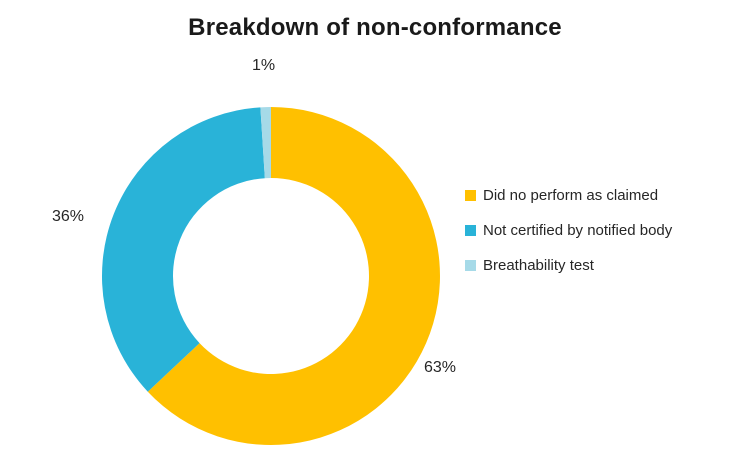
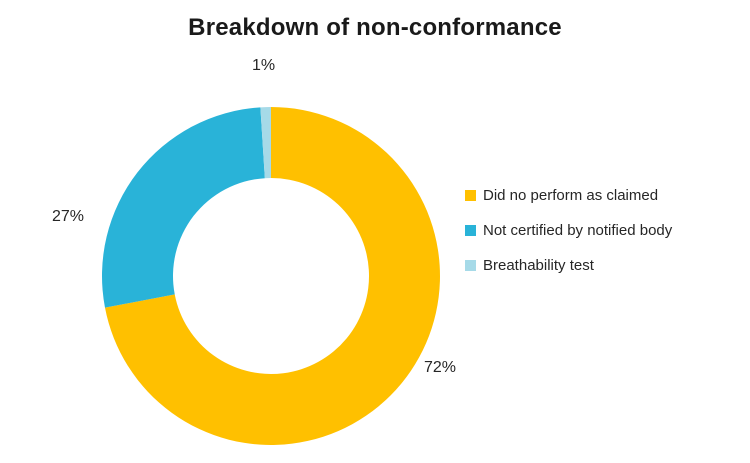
Did no perform as claimed: 63% -> 72%
Not certified by notified body: 36% -> 27%
